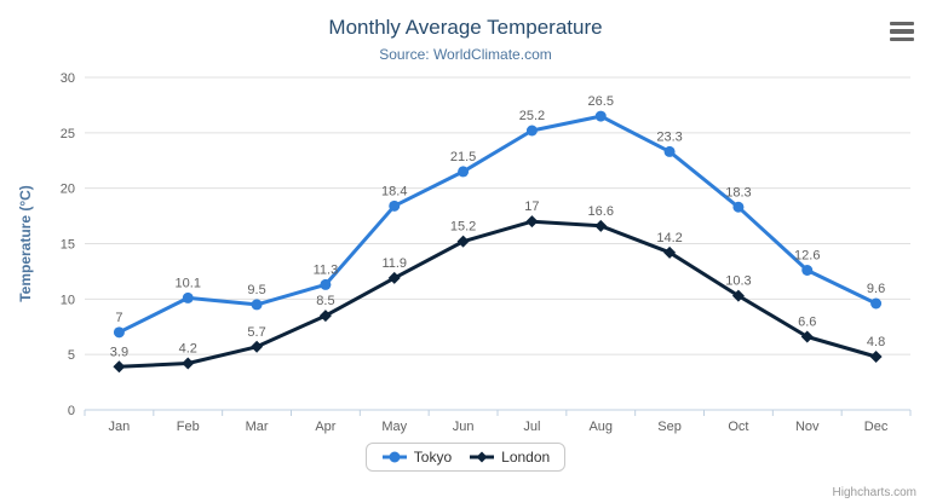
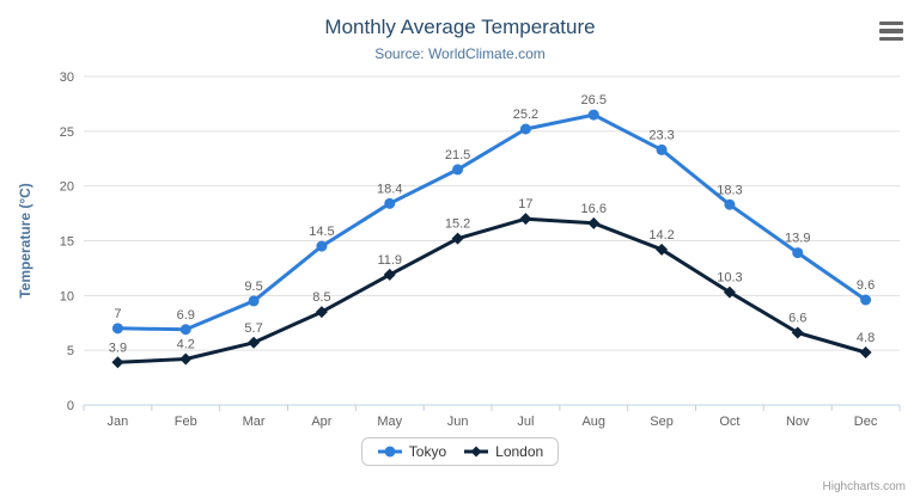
Tokyo/Feb: 10.1 -> 6.9
Tokyo/Apr: 11.3 -> 14.5
Tokyo/Nov: 12.6 -> 13.9
